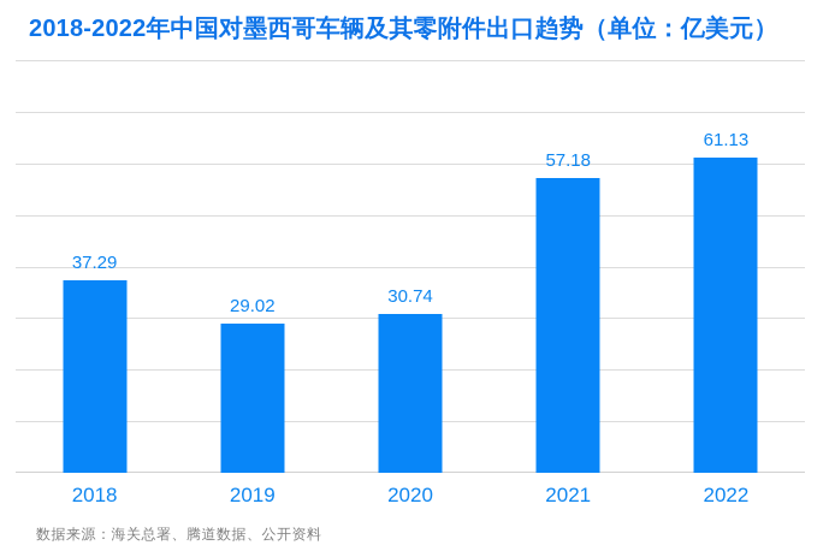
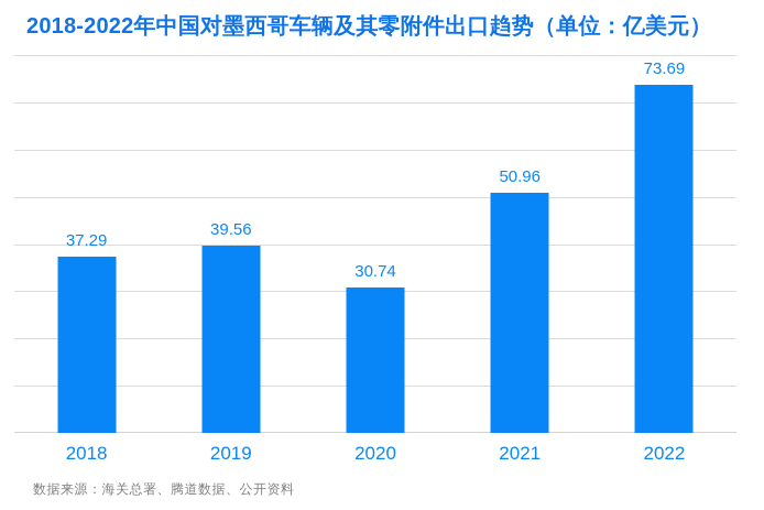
2019: 29.02 -> 39.56
2021: 57.18 -> 50.96
2022: 61.13 -> 73.69
